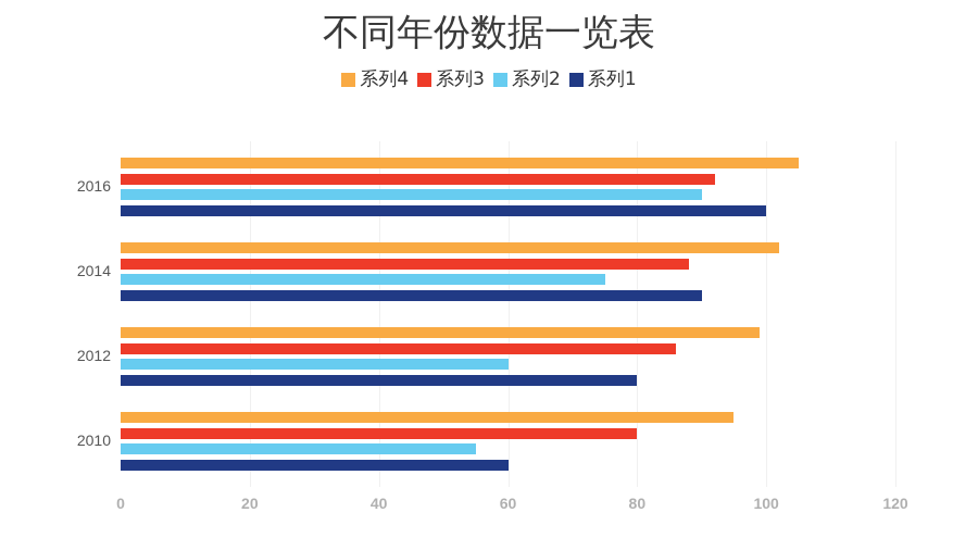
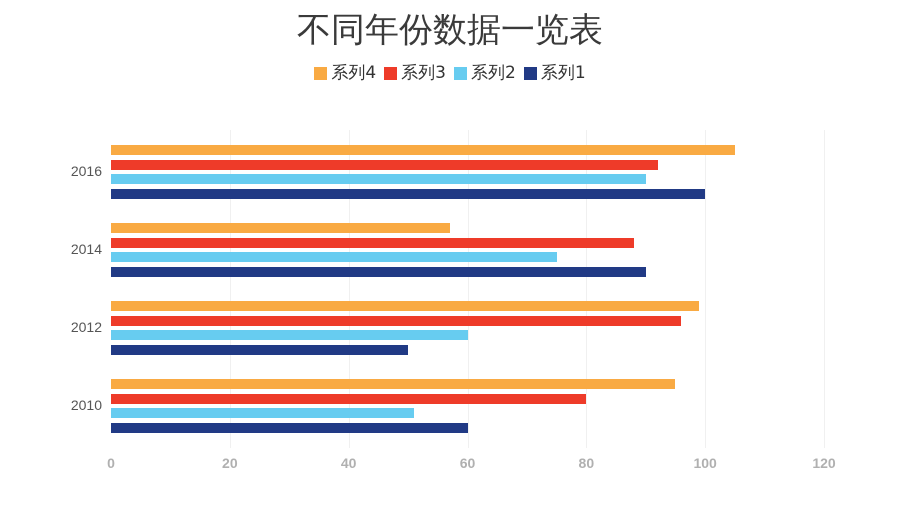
系列2/2010: 55 -> 51
系列1/2012: 80 -> 50
系列3/2012: 86 -> 96
系列4/2014: 102 -> 57
